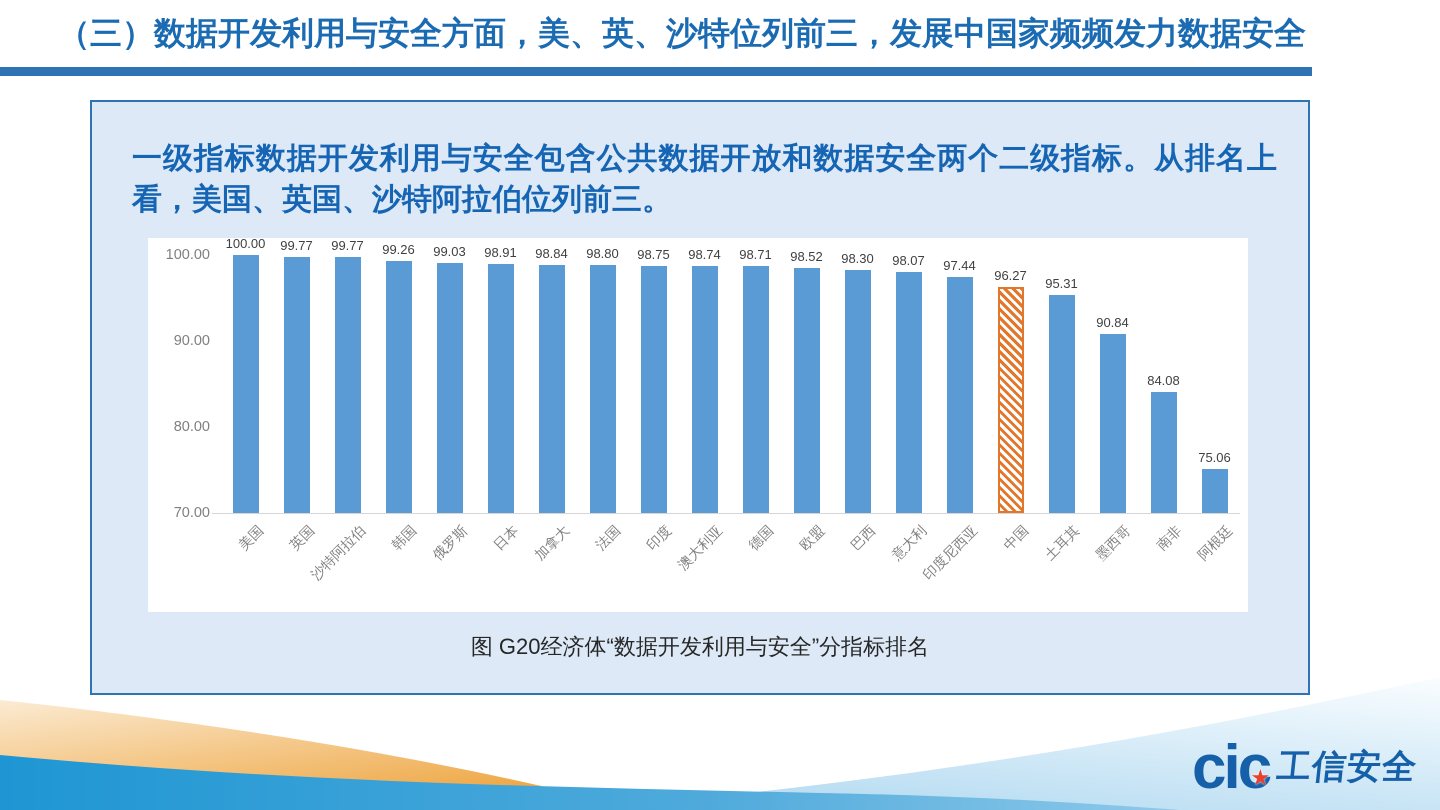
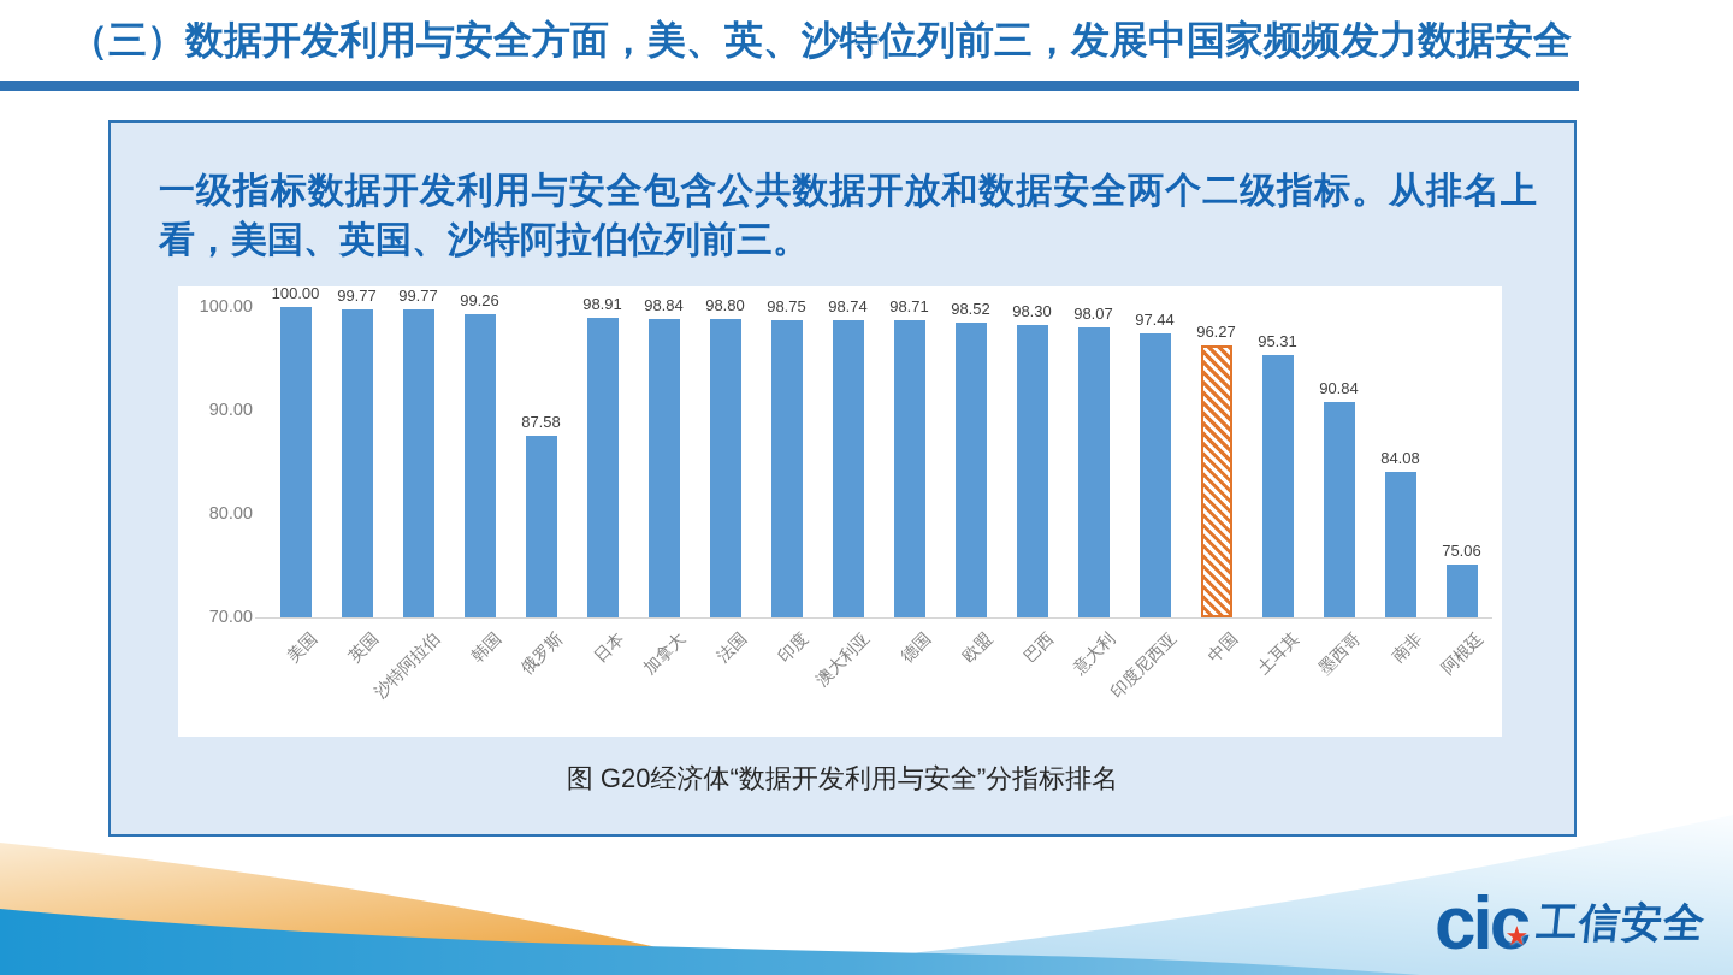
俄罗斯: 99.03 -> 87.58
